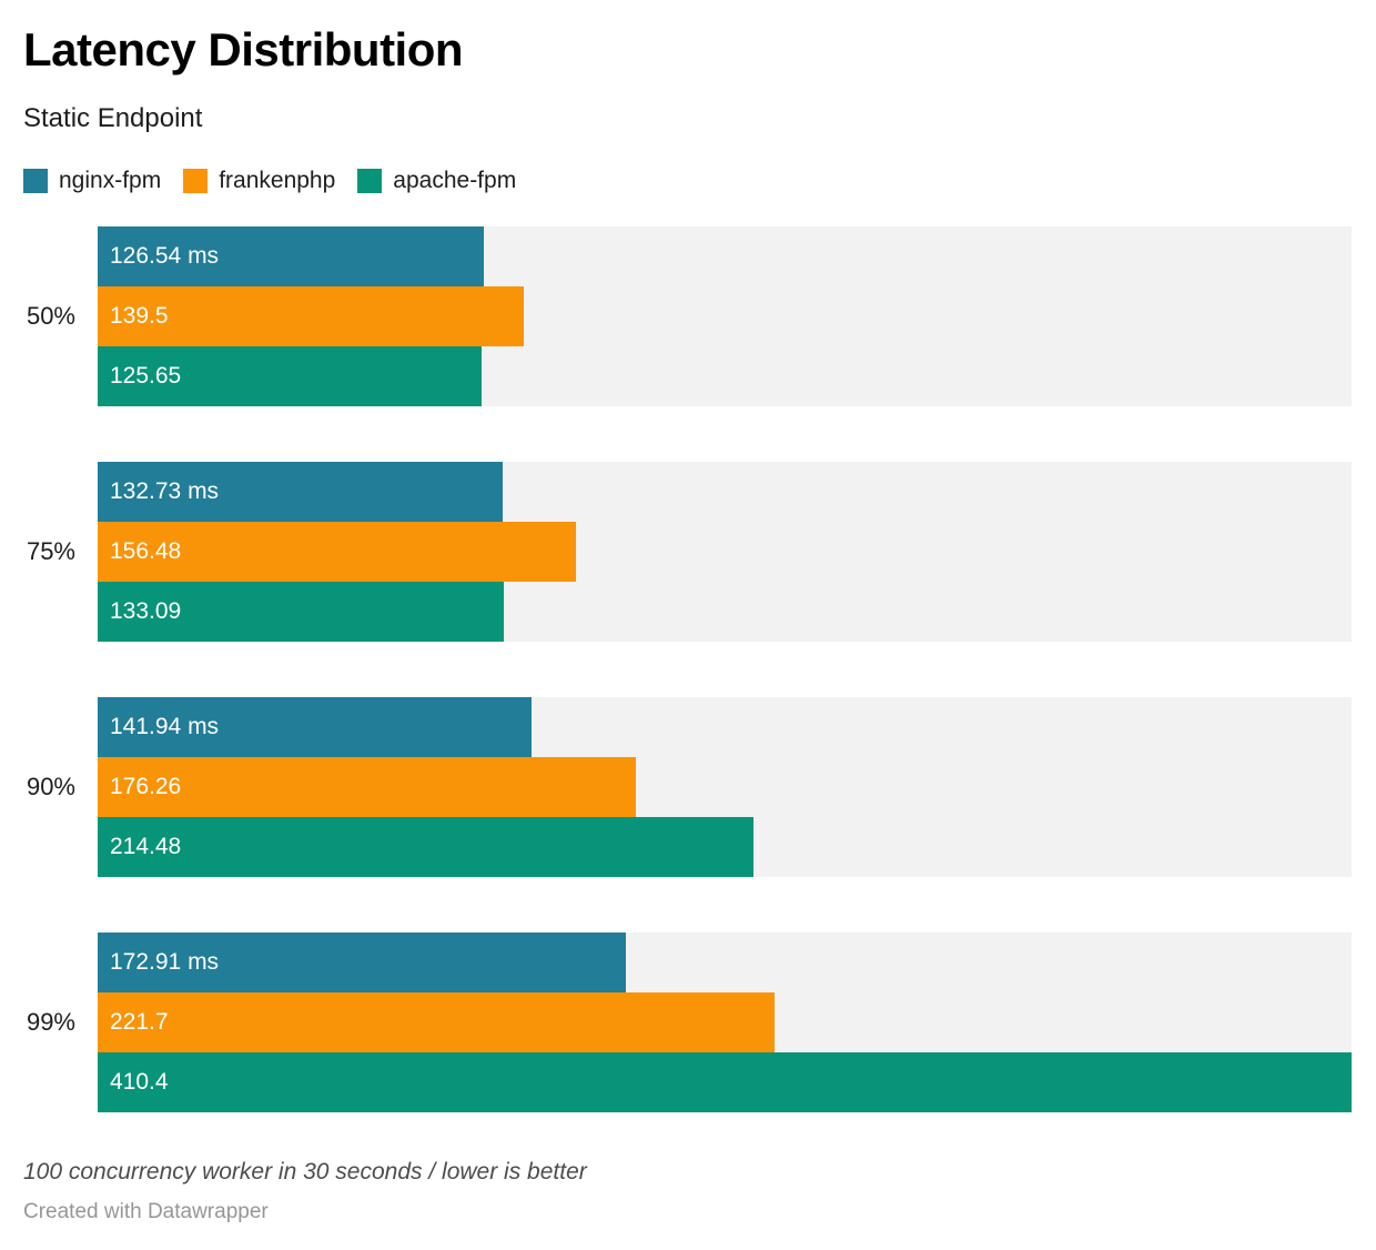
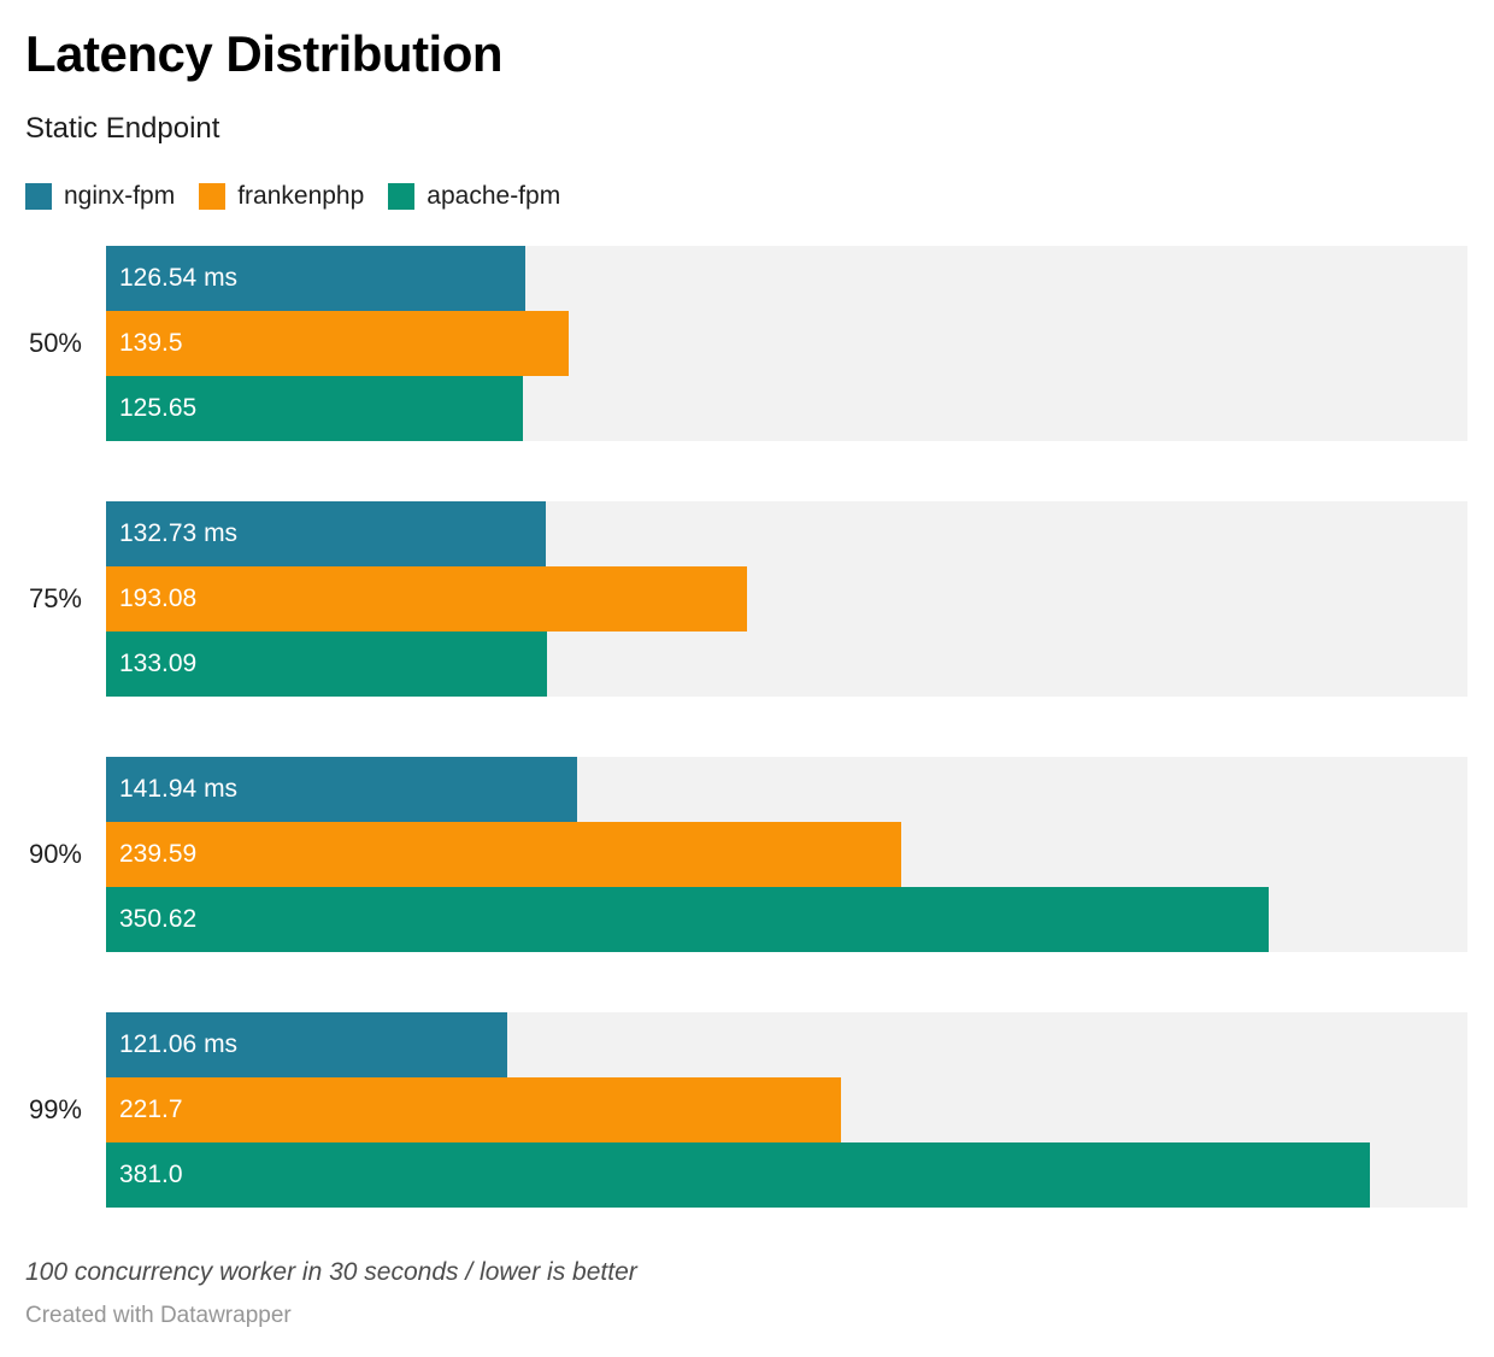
frankenphp/75%: 156.48 -> 193.08
frankenphp/90%: 176.26 -> 239.59
apache-fpm/90%: 214.48 -> 350.62
nginx-fpm/99%: 172.91 -> 121.06
apache-fpm/99%: 410.4 -> 381.0
